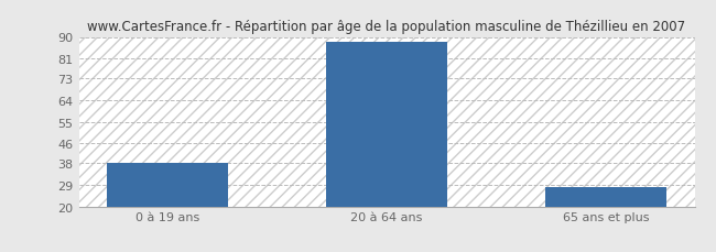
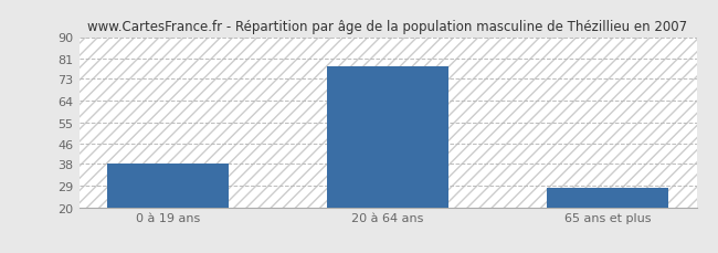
20 à 64 ans: 88 -> 78
